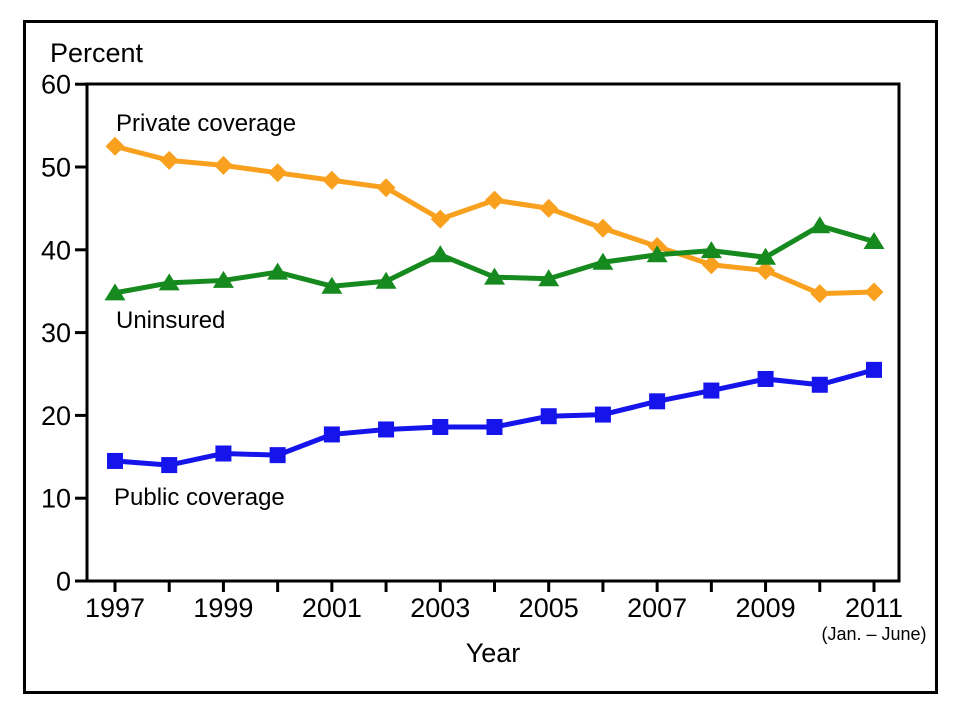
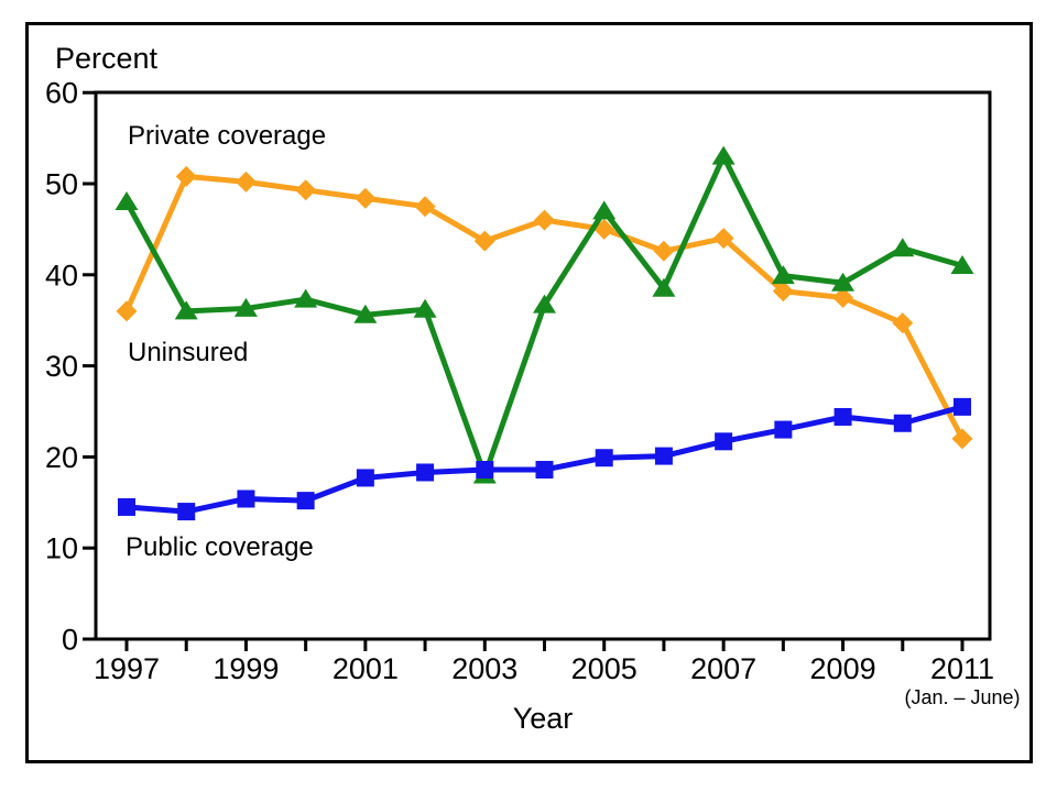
Private coverage/1997: 52 -> 36
Uninsured/1997: 35 -> 48
Uninsured/2003: 39 -> 18
Uninsured/2005: 36 -> 47
Private coverage/2007: 40 -> 44
Uninsured/2007: 39 -> 53
Private coverage/2011: 35 -> 22
